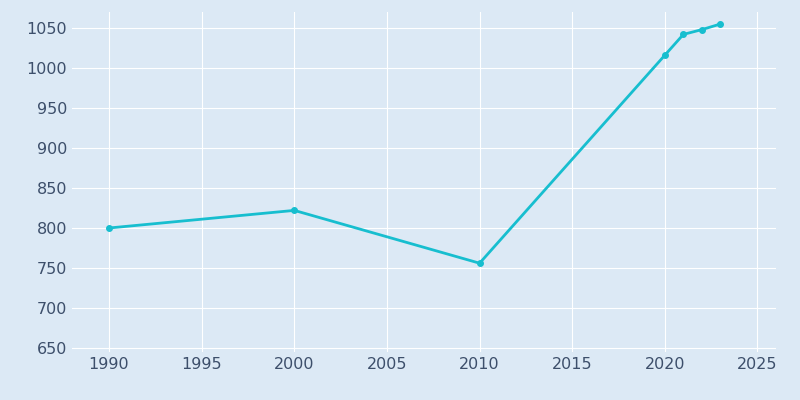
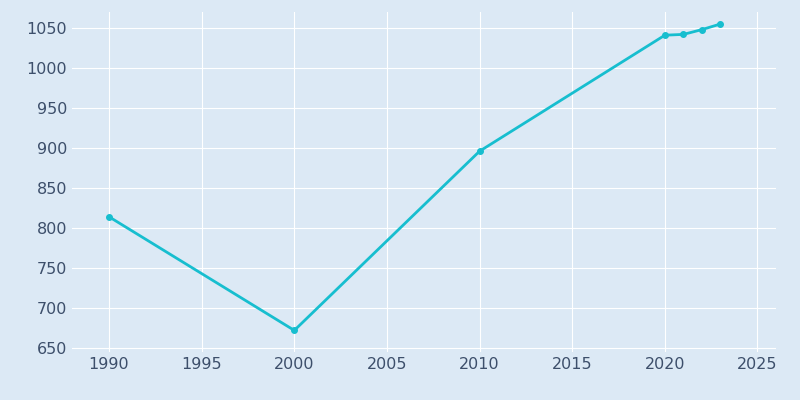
1990: 800 -> 814
2000: 822 -> 672
2010: 756 -> 896
2020: 1016 -> 1041
